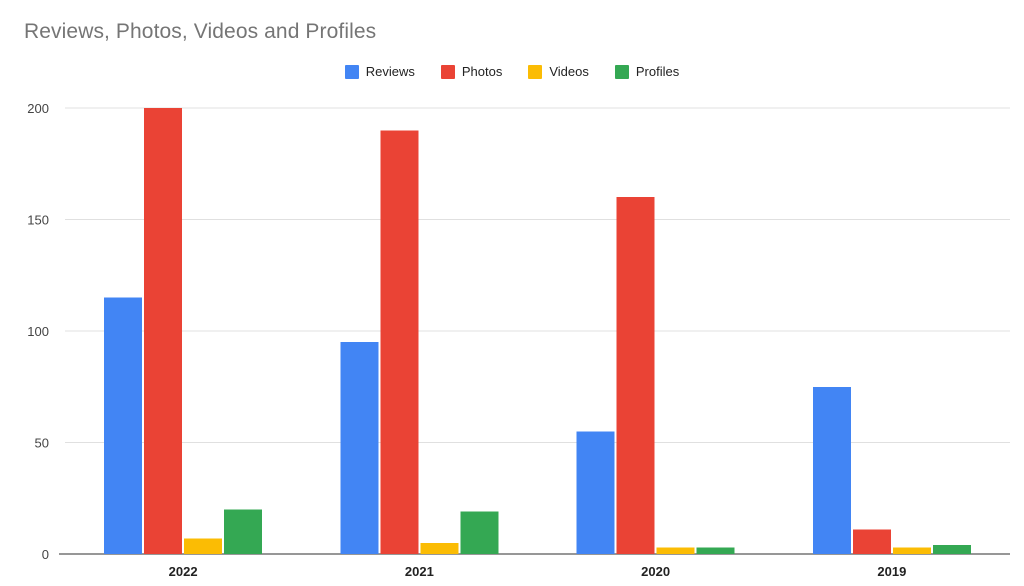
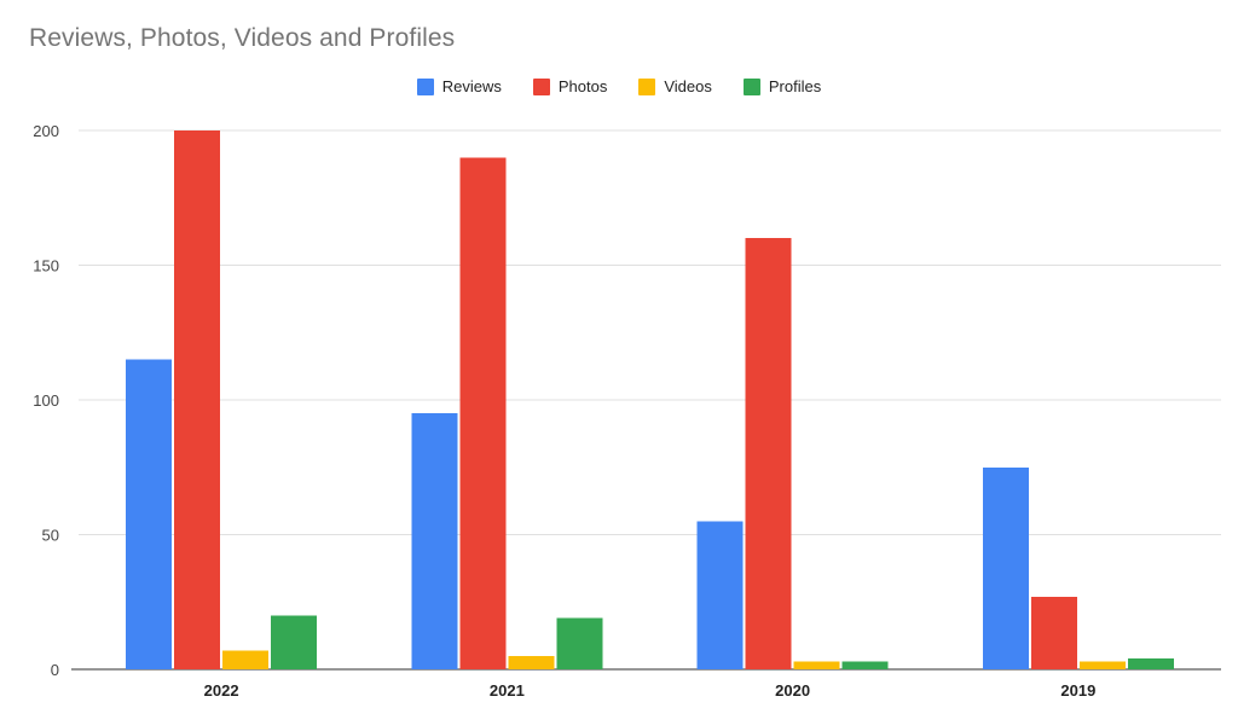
Photos/2019: 11 -> 27
